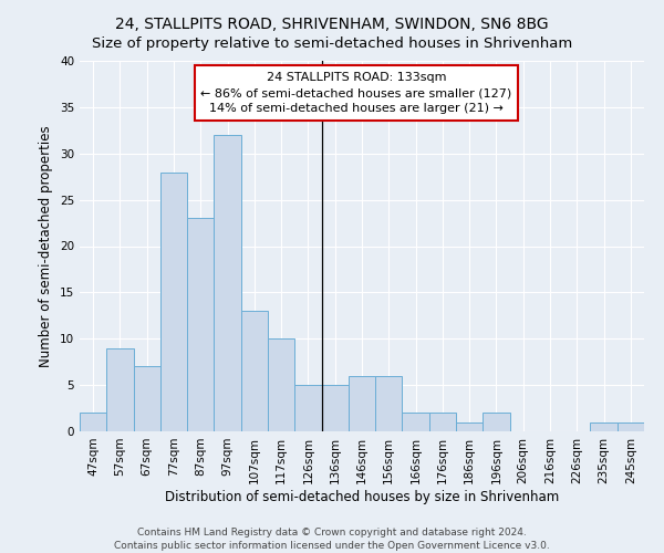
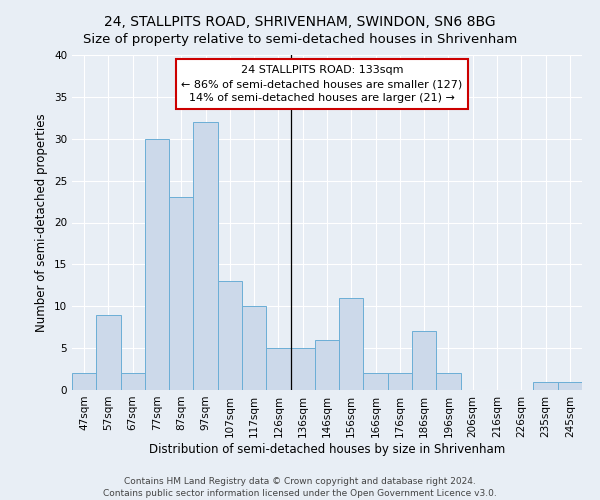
67sqm: 7 -> 2
77sqm: 28 -> 30
156sqm: 6 -> 11
186sqm: 1 -> 7
